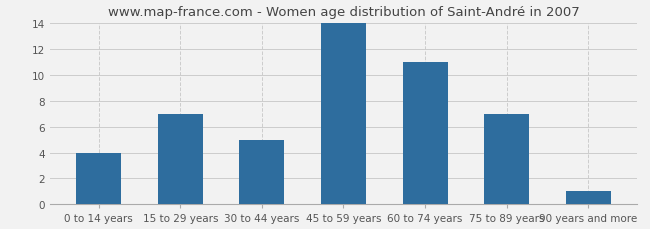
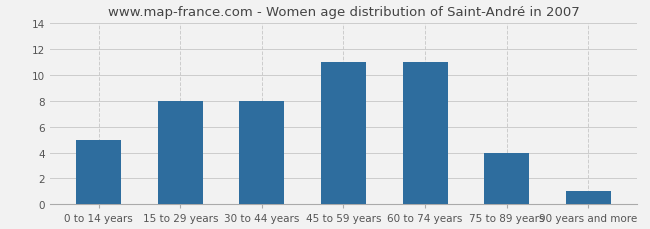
0 to 14 years: 4 -> 5
15 to 29 years: 7 -> 8
30 to 44 years: 5 -> 8
45 to 59 years: 14 -> 11
75 to 89 years: 7 -> 4
